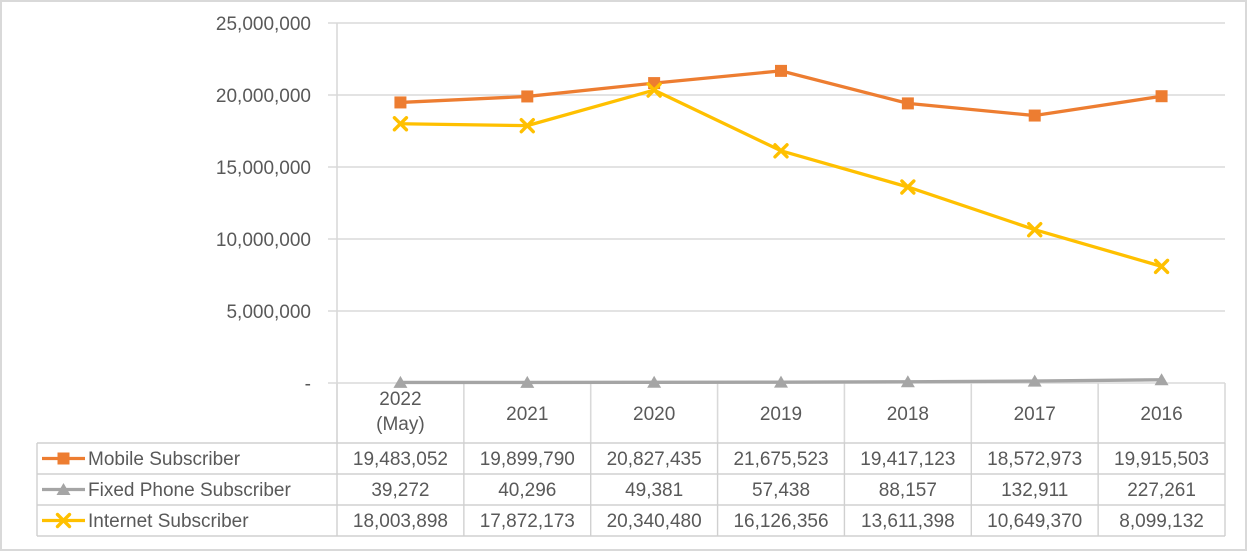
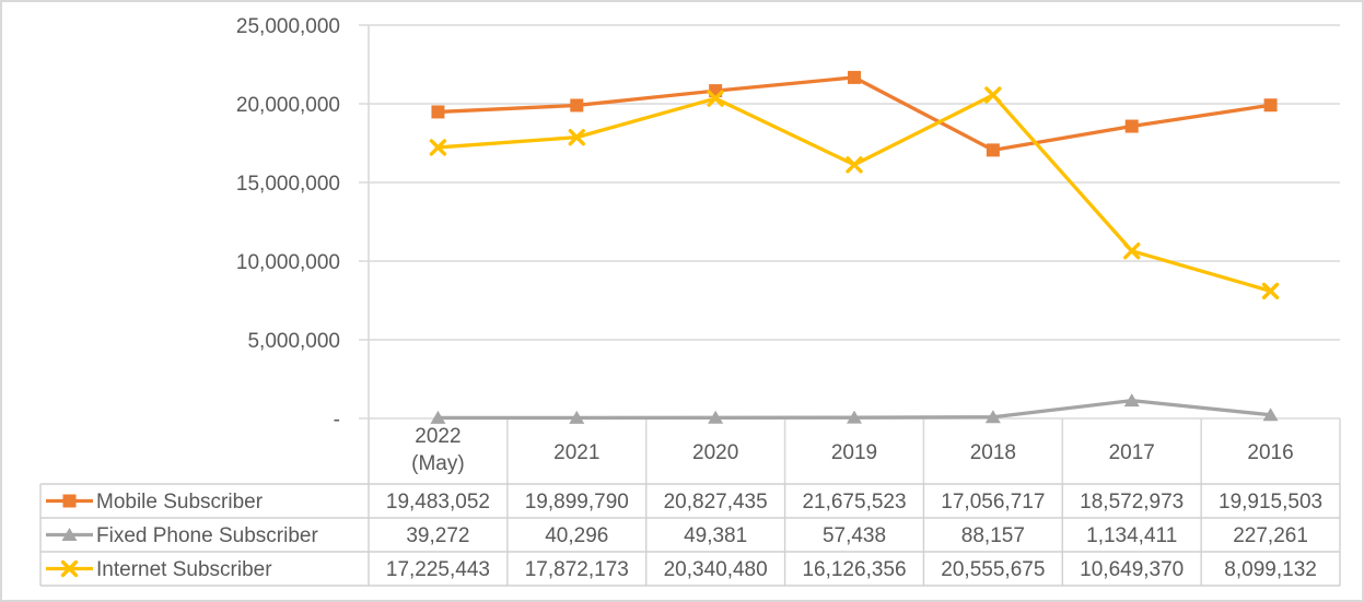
Internet Subscriber/2022 (May): 18,003,898 -> 17,225,443
Mobile Subscriber/2018: 19,417,123 -> 17,056,717
Internet Subscriber/2018: 13,611,398 -> 20,555,675
Fixed Phone Subscriber/2017: 132,911 -> 1,134,411
